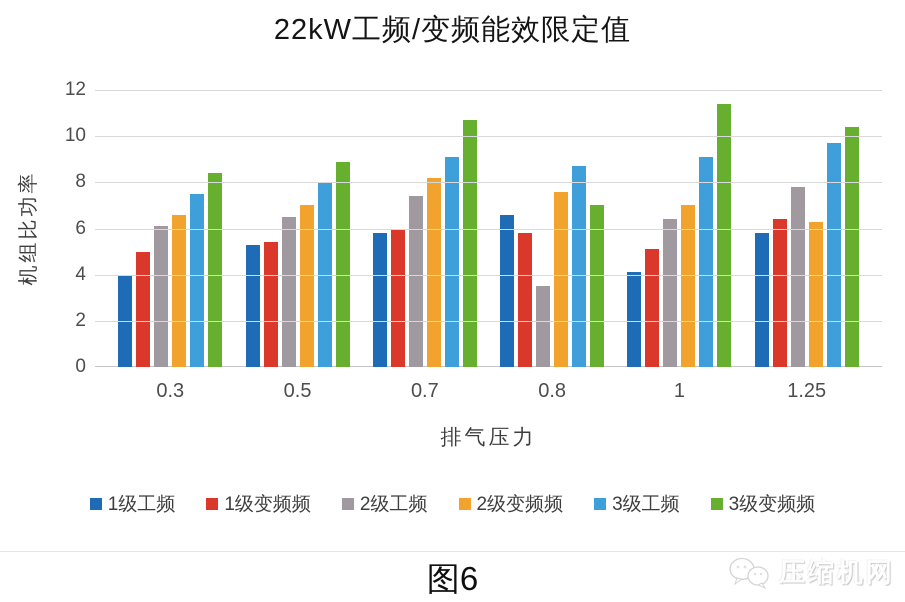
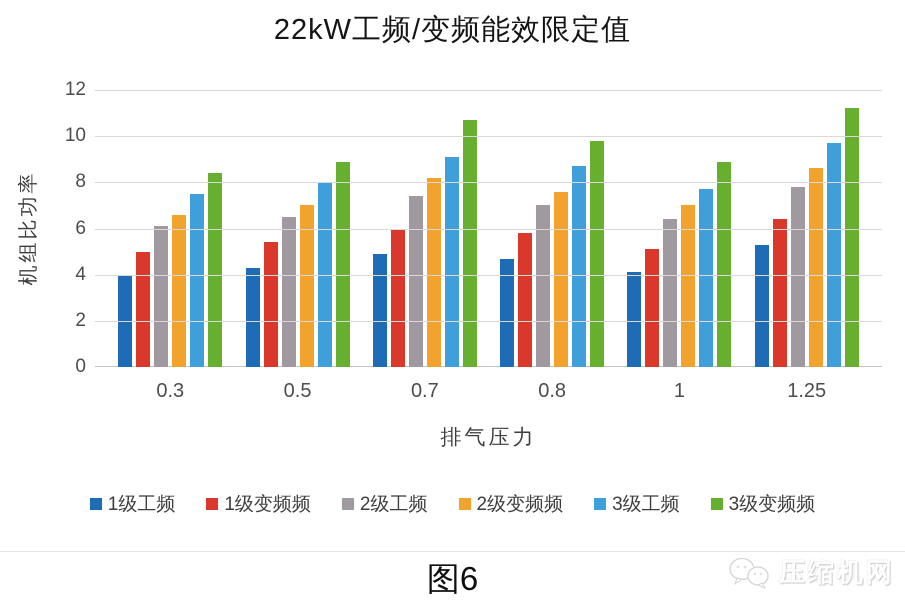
1级工频/0.5: 5.3 -> 4.3
1级工频/0.7: 5.8 -> 4.9
1级工频/0.8: 6.6 -> 4.7
2级工频/0.8: 3.5 -> 7.0
3级变频频/0.8: 7.0 -> 9.8
3级工频/1: 9.1 -> 7.7
3级变频频/1: 11.4 -> 8.9
1级工频/1.25: 5.8 -> 5.3
2级变频频/1.25: 6.3 -> 8.6
3级变频频/1.25: 10.4 -> 11.2
